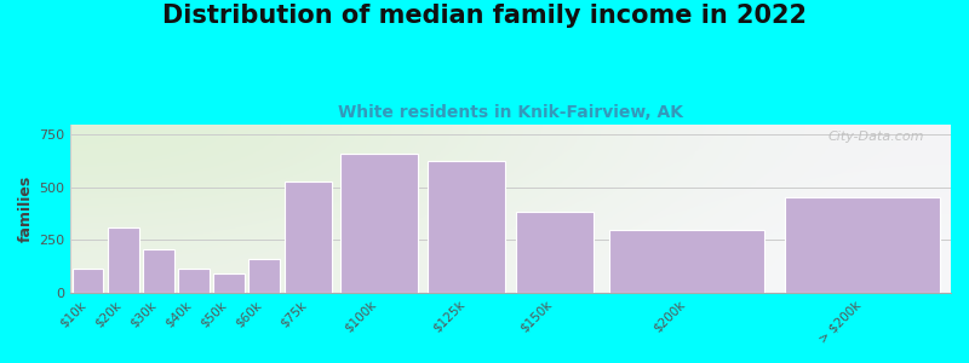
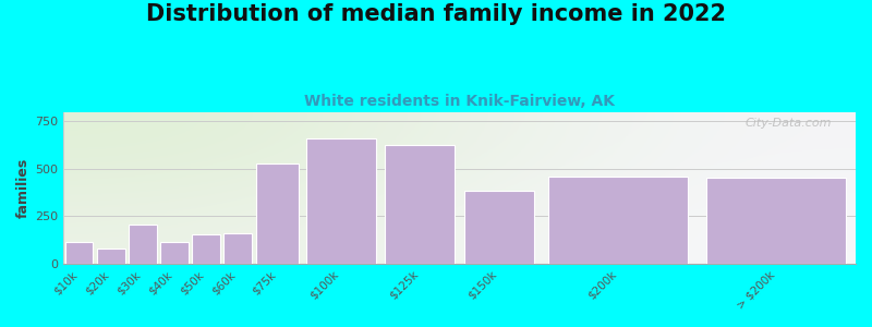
$20k: 310 -> 80
$50k: 90 -> 160
$200k: 300 -> 460
